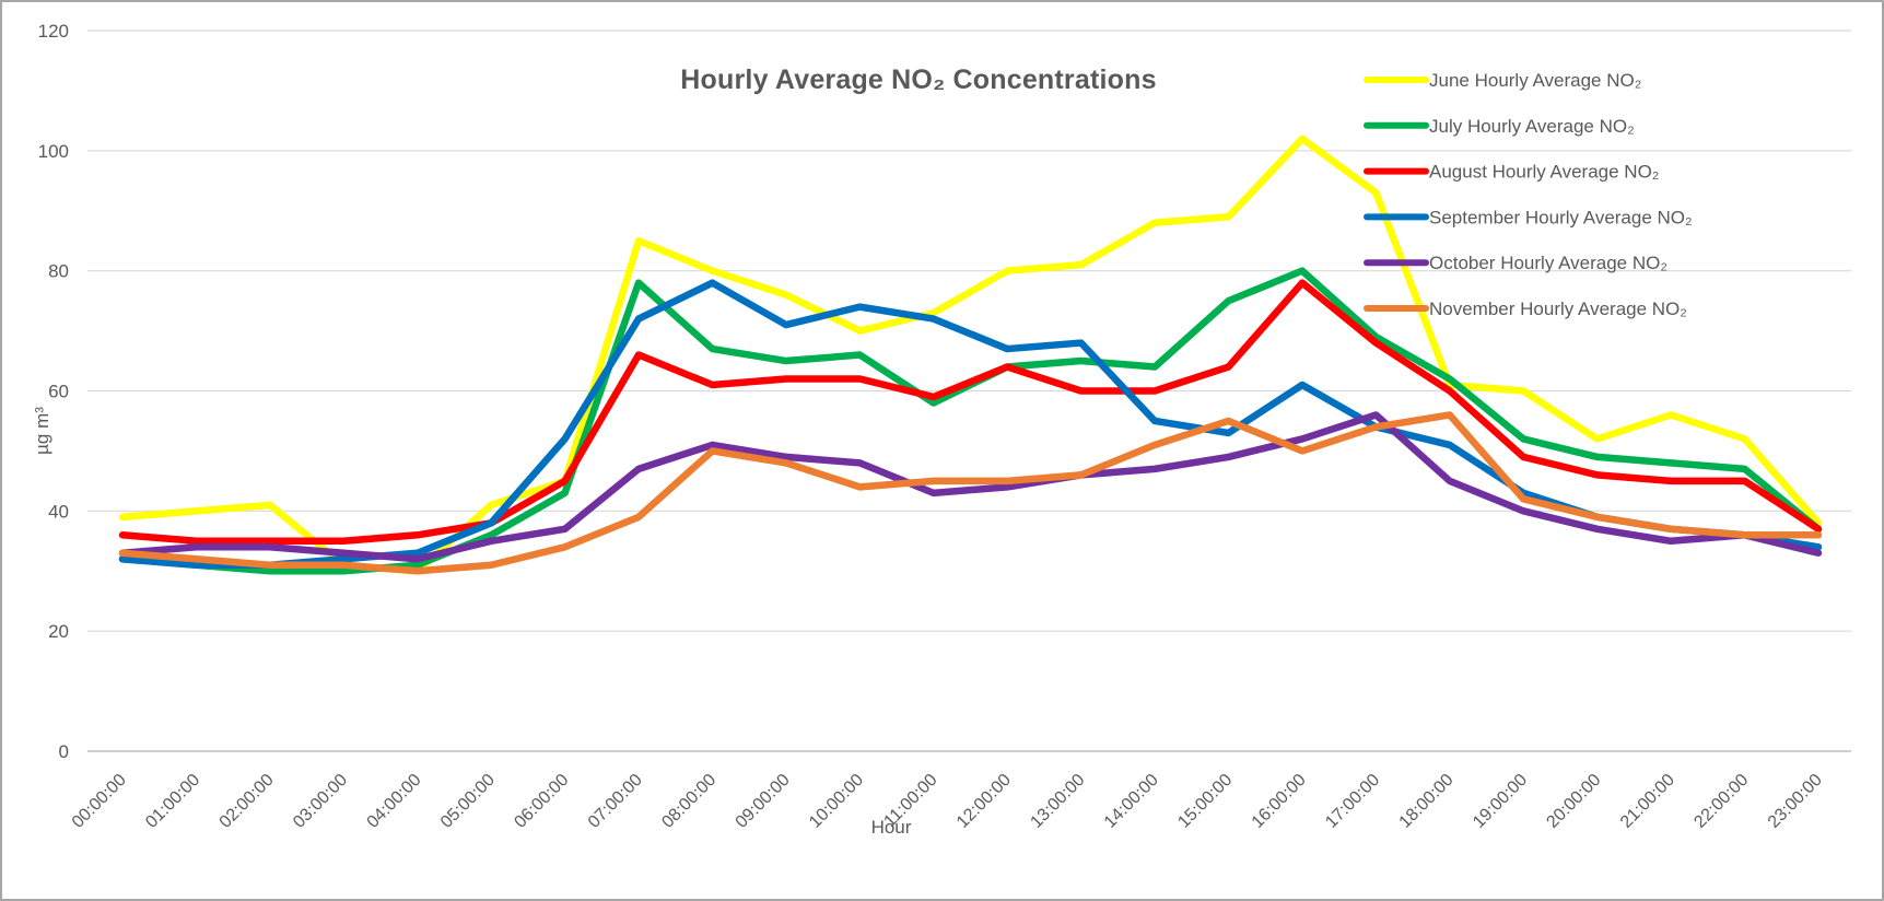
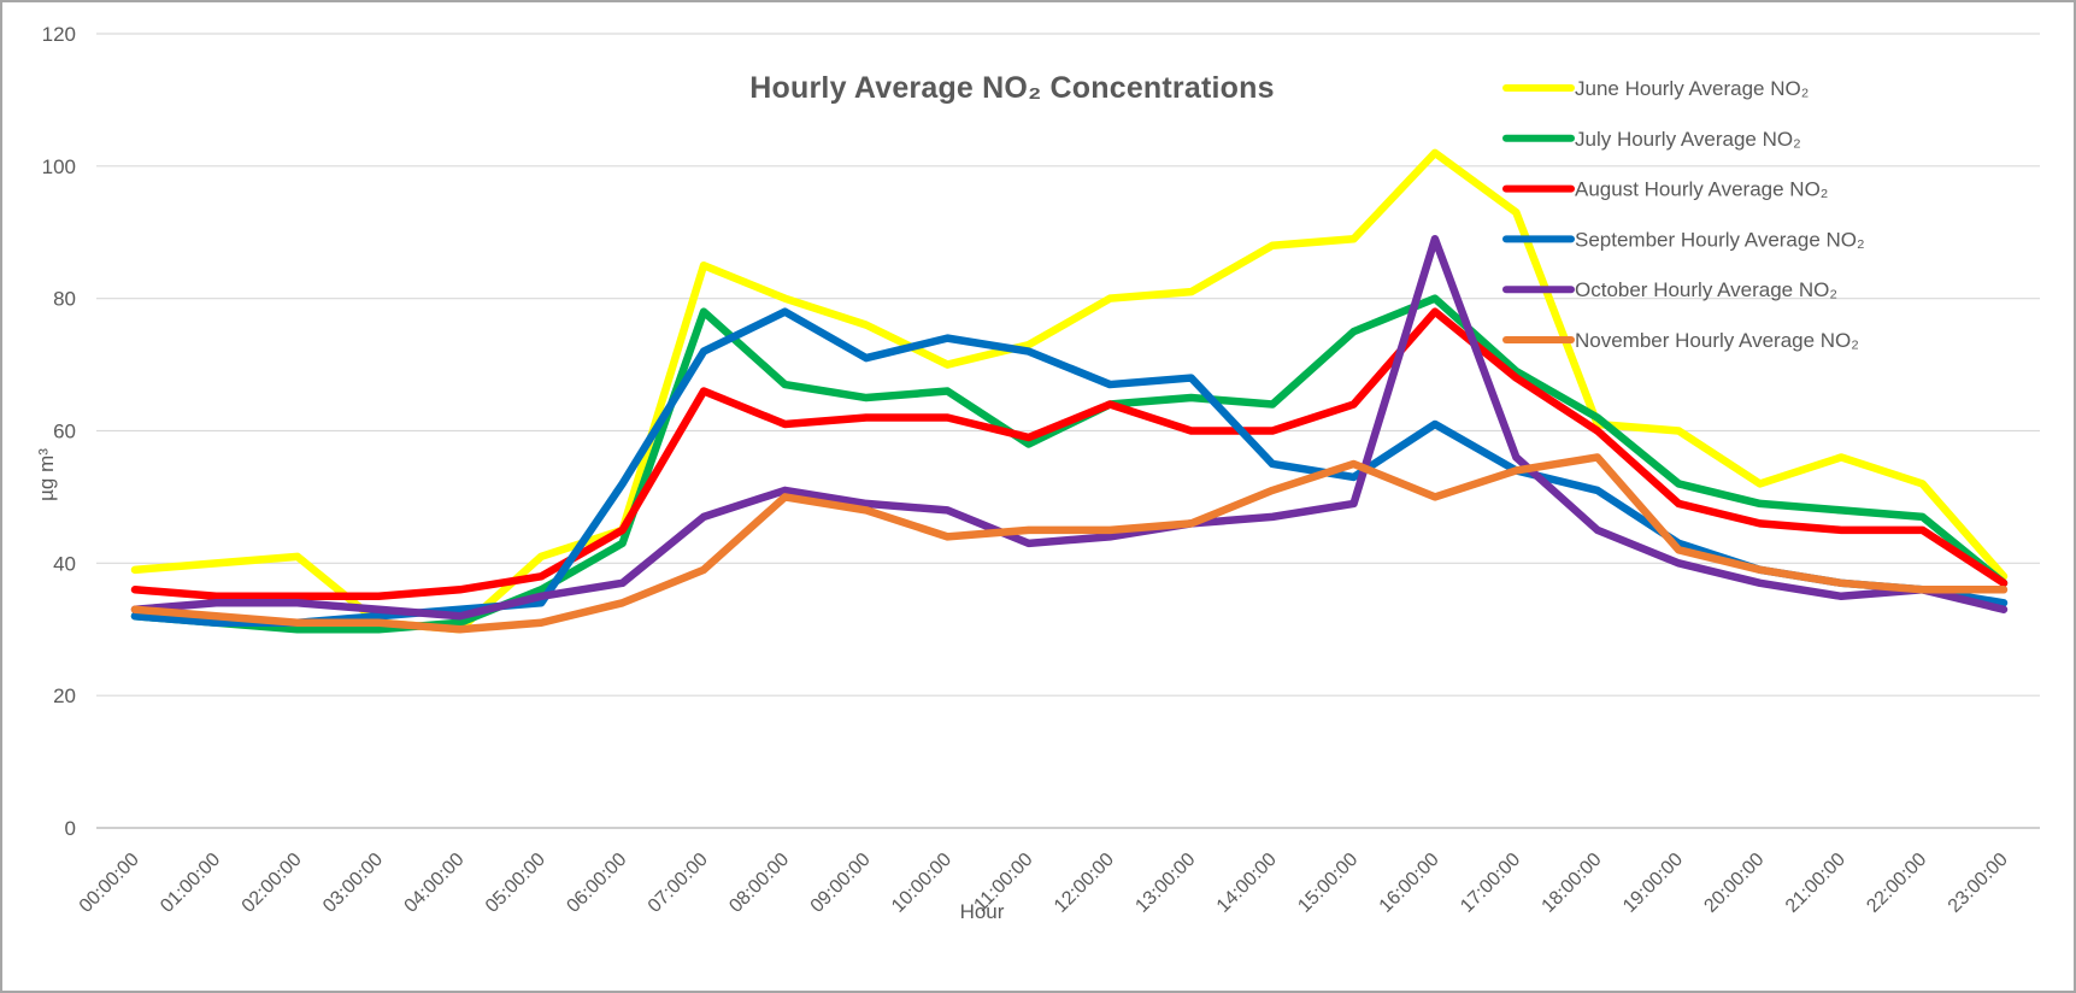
September Hourly Average NO₂/05:00:00: 38 -> 34
October Hourly Average NO₂/16:00:00: 52 -> 89
